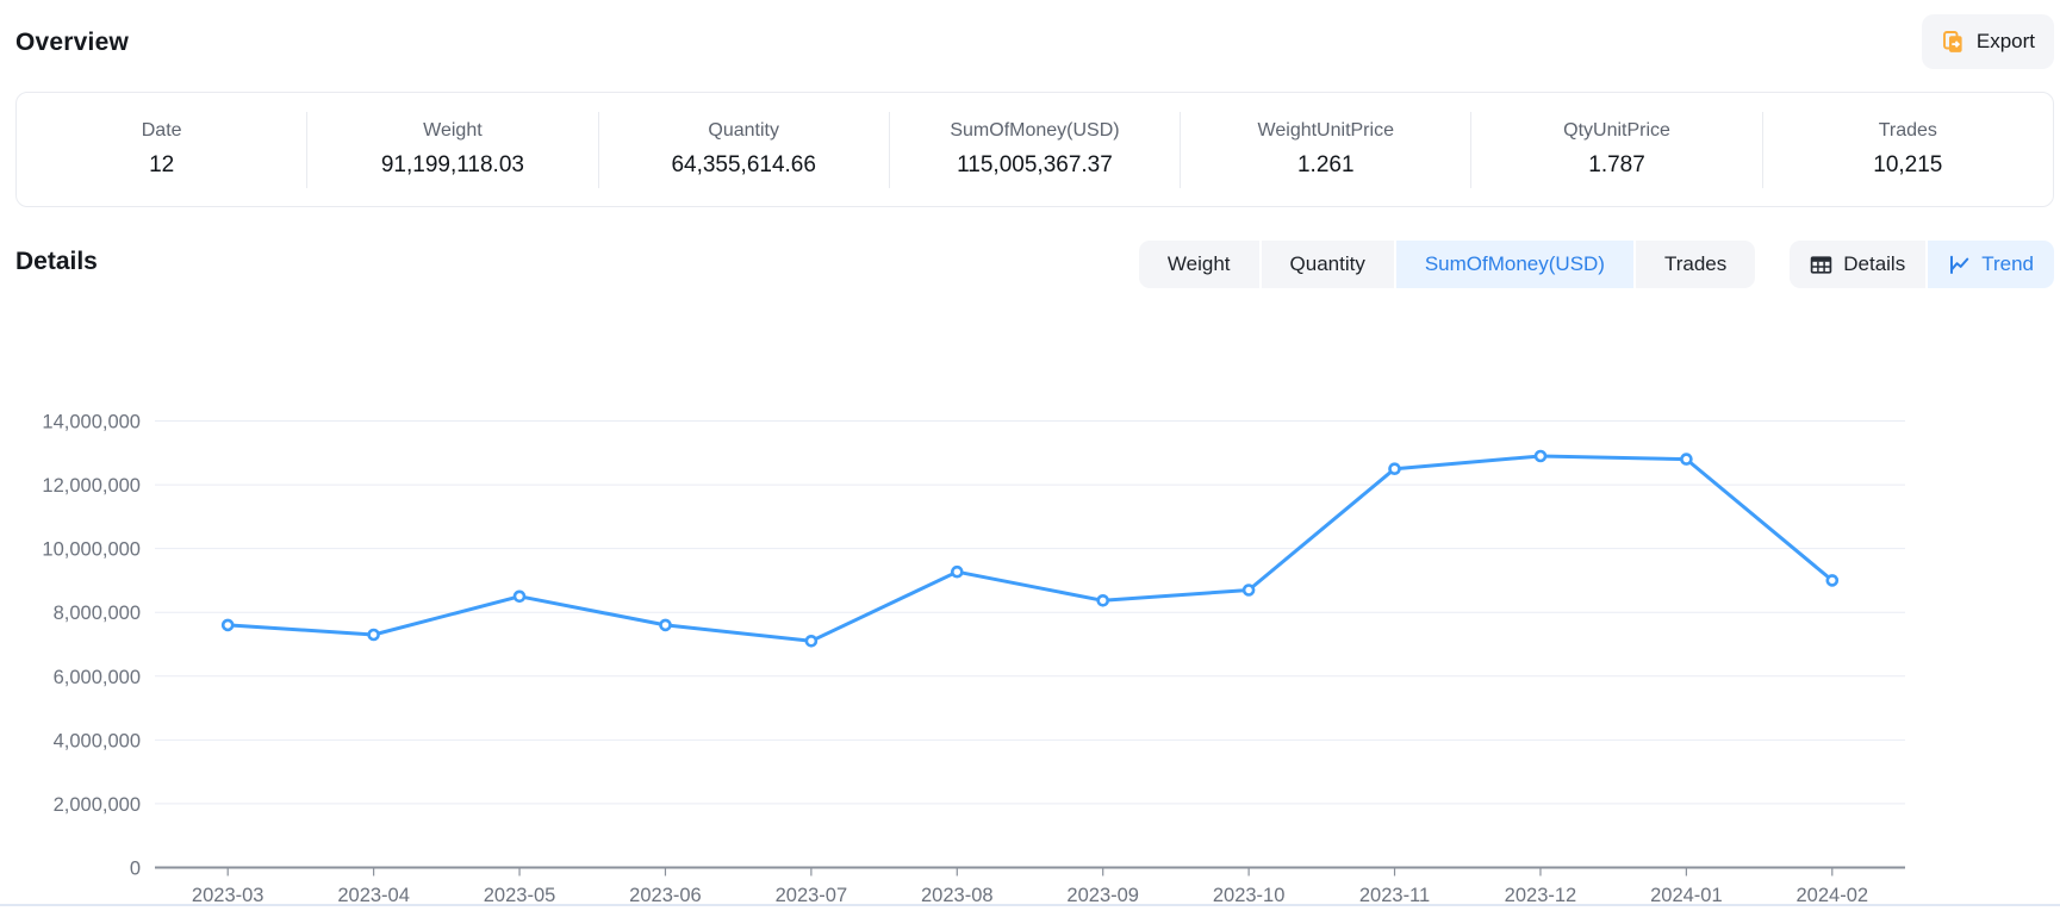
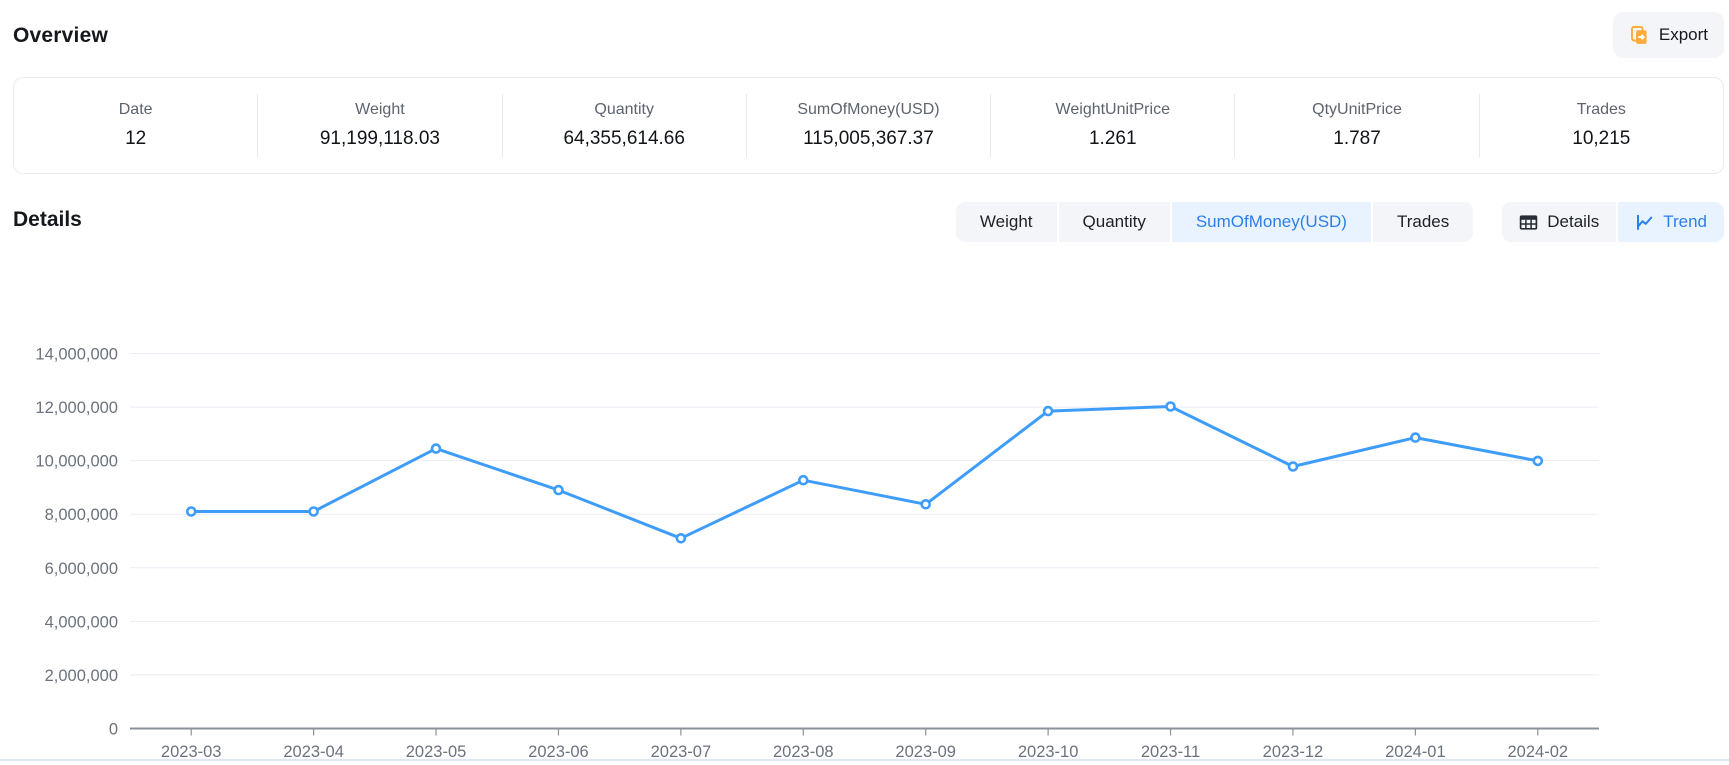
2023-03: 7600000 -> 8100000
2023-04: 7300000 -> 8100000
2023-05: 8500000 -> 10400000
2023-06: 7600000 -> 8900000
2023-10: 8700000 -> 11800000
2023-11: 12500000 -> 12000000
2023-12: 12900000 -> 9800000
2024-01: 12800000 -> 10900000
2024-02: 9000000 -> 10000000
